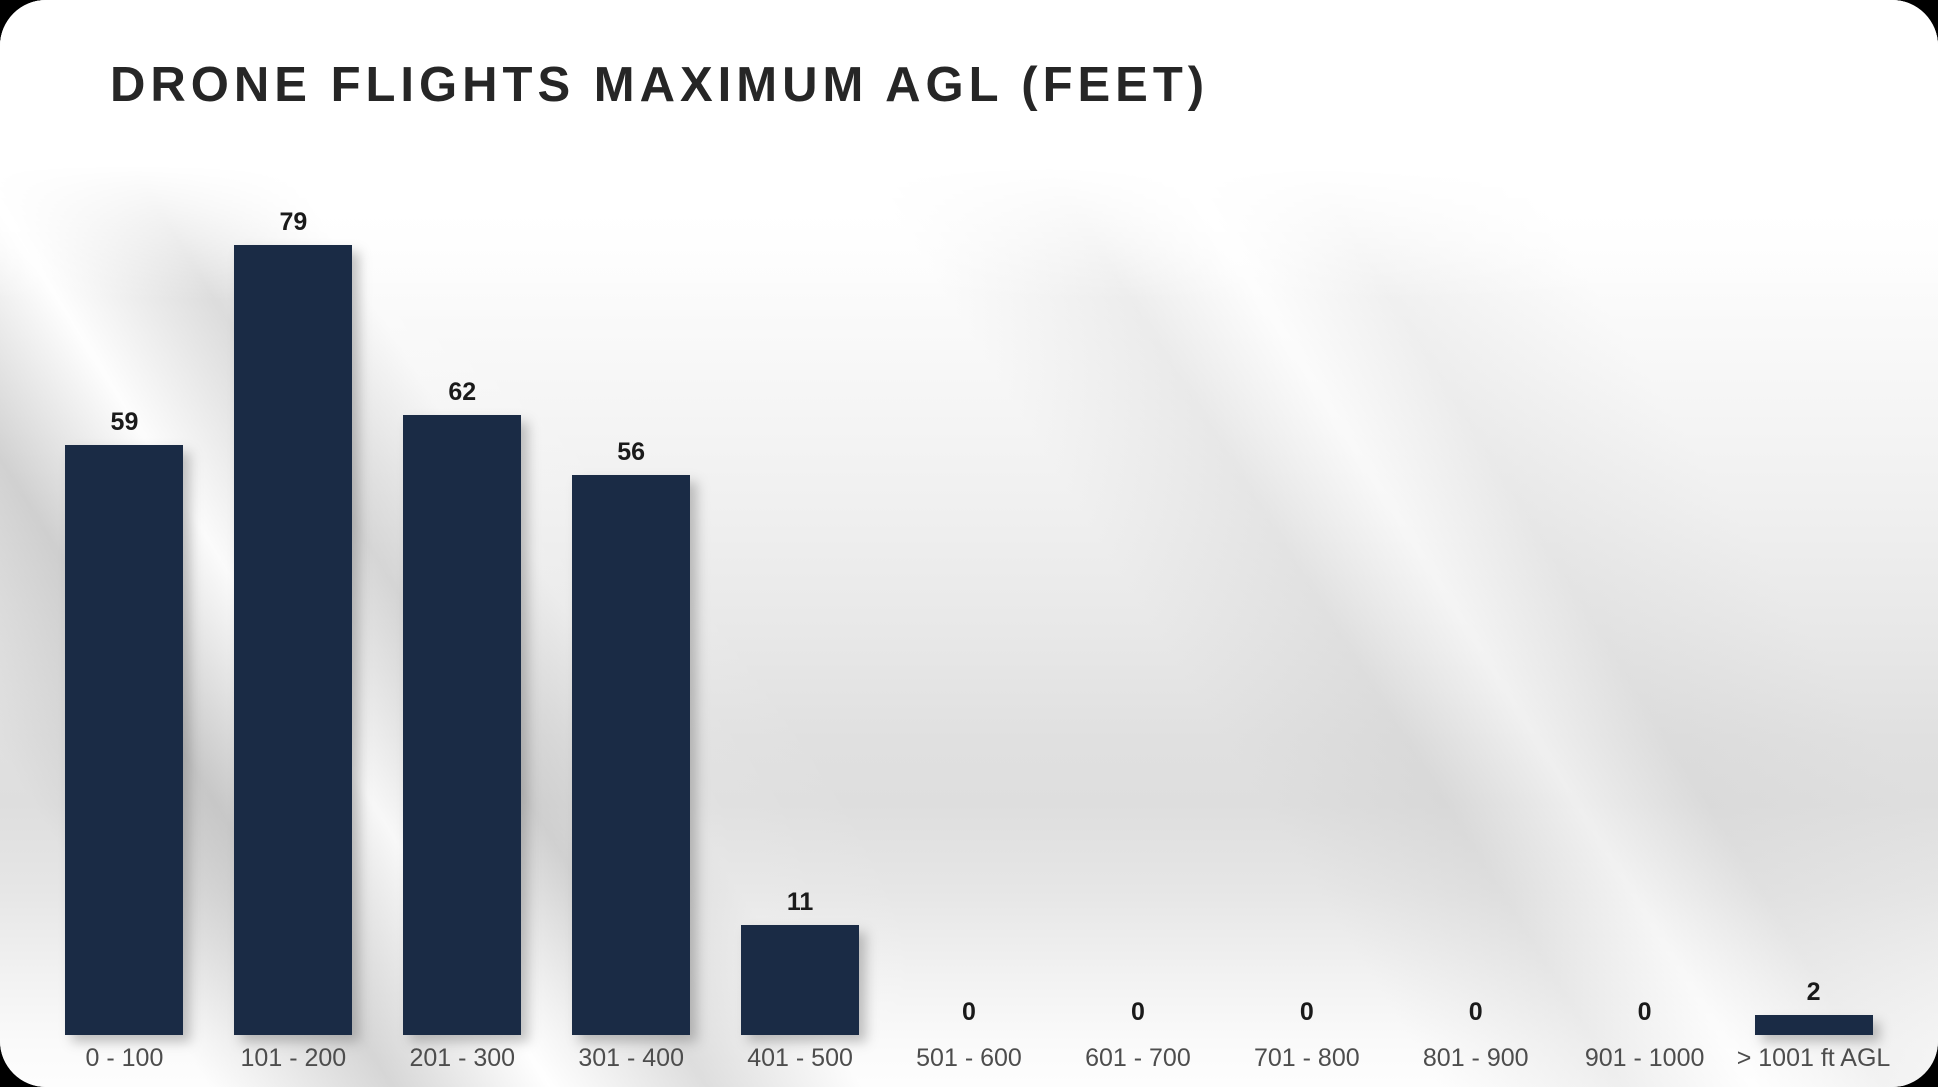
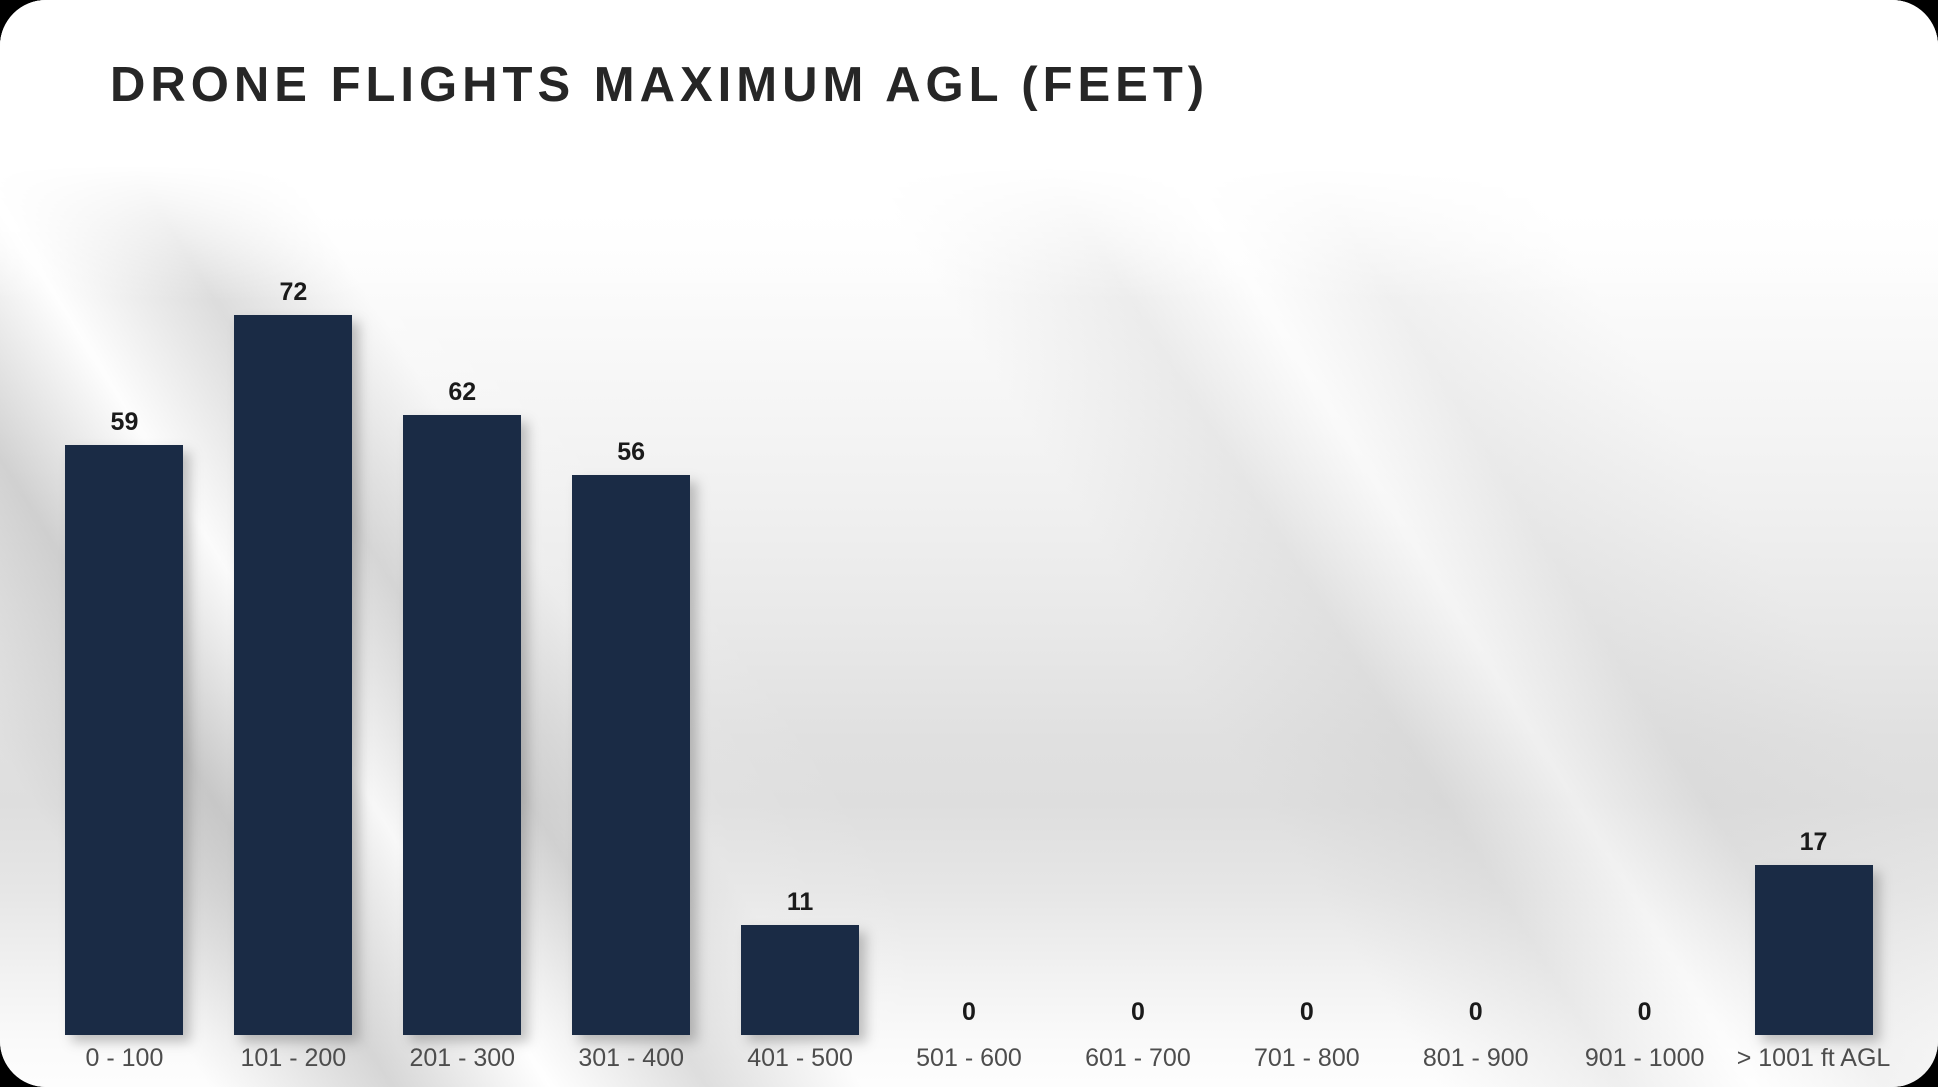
101 - 200: 79 -> 72
> 1001 ft AGL: 2 -> 17
